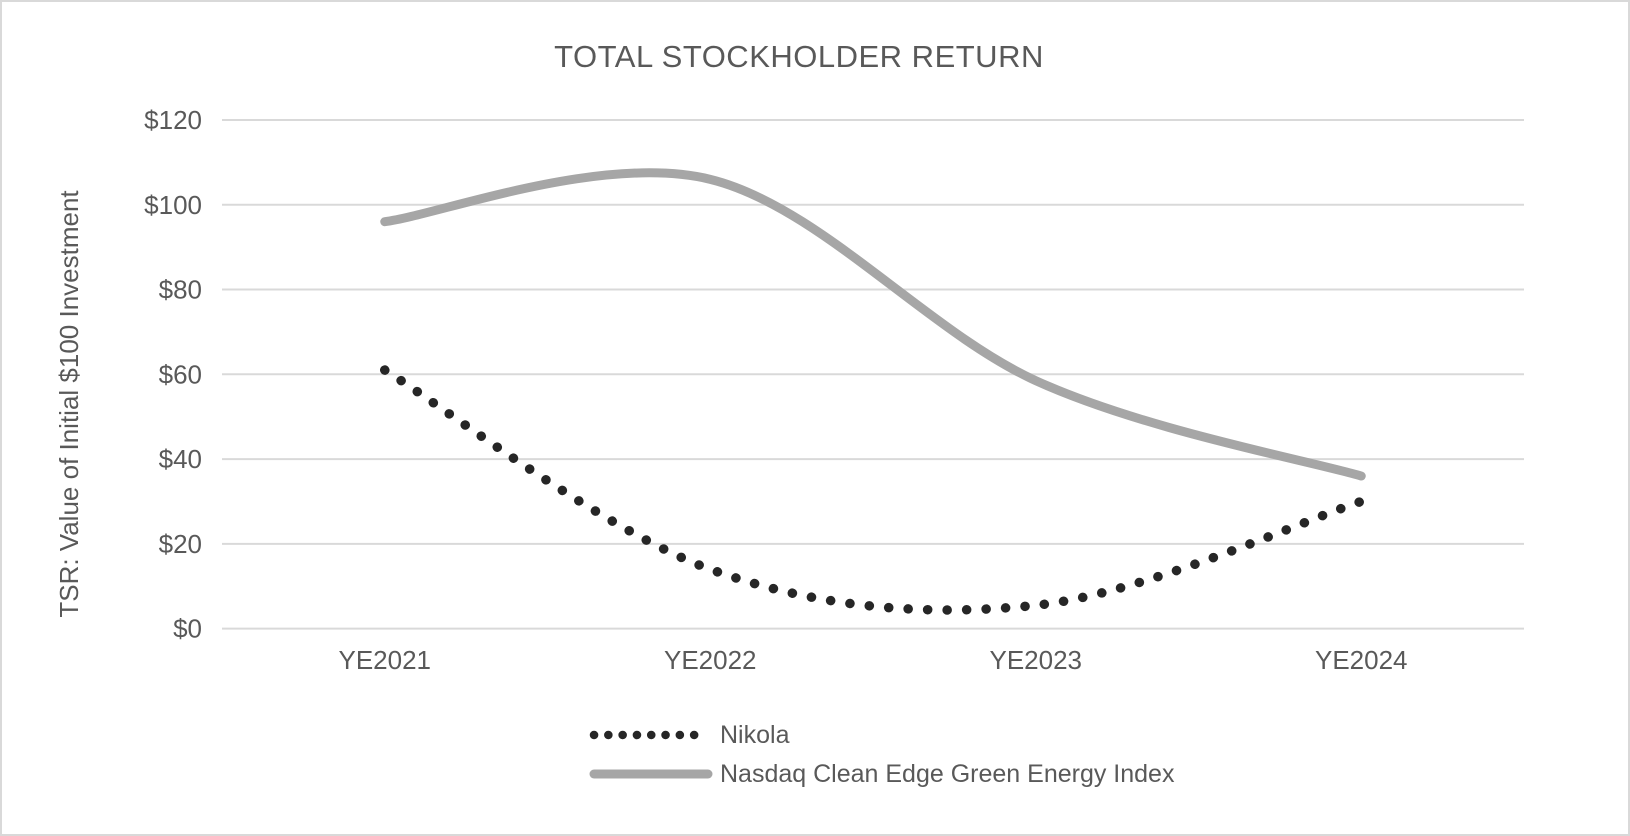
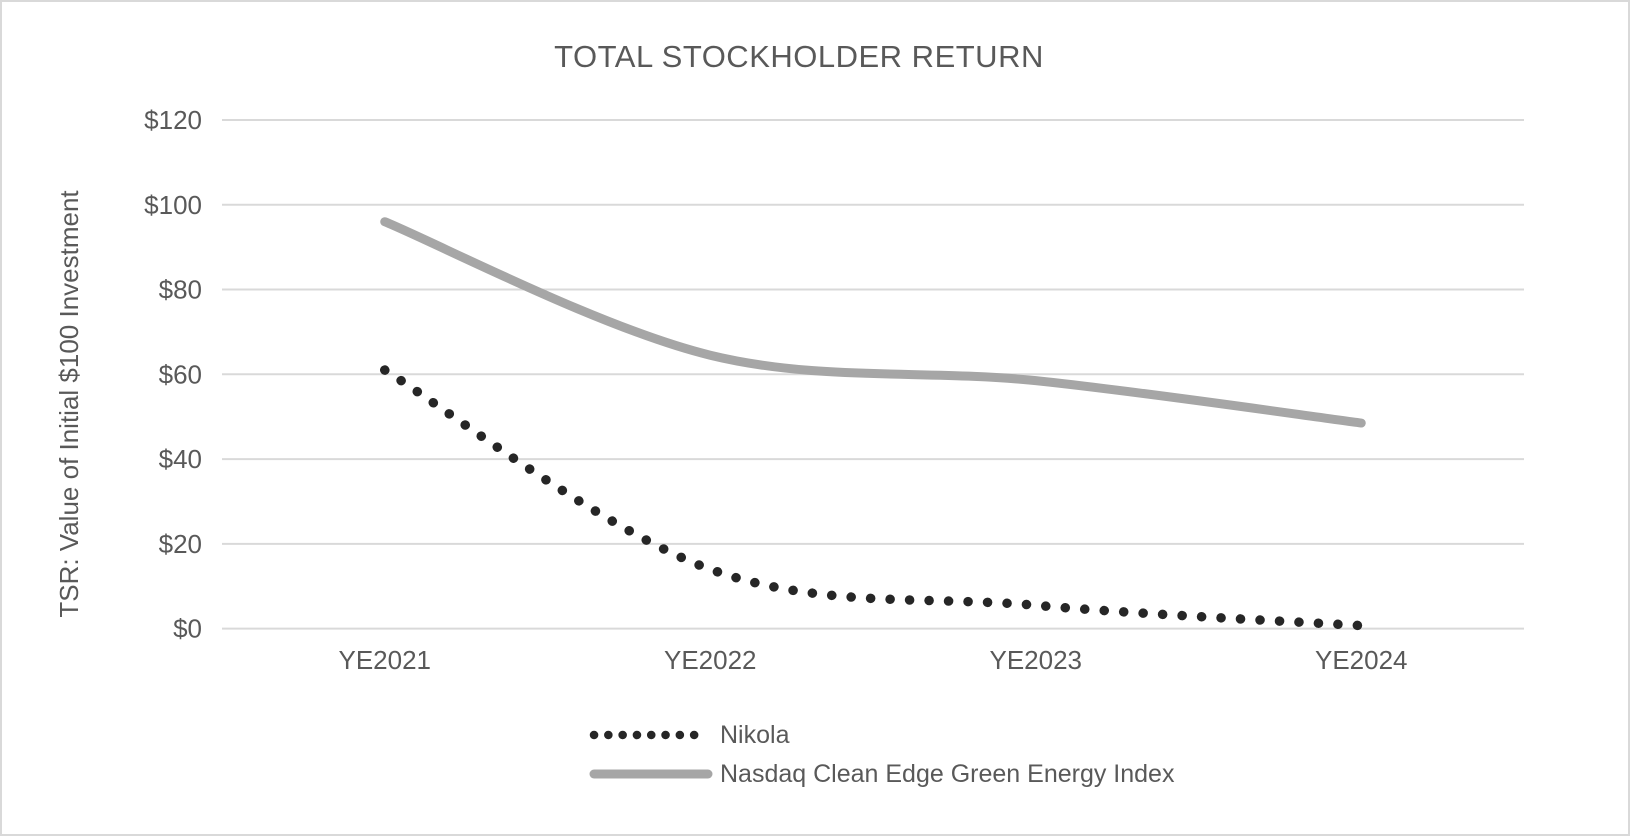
Nasdaq Clean Edge Green Energy Index/YE2022: $106 -> $64
Nikola/YE2024: $30 -> $1
Nasdaq Clean Edge Green Energy Index/YE2024: $36 -> $48
